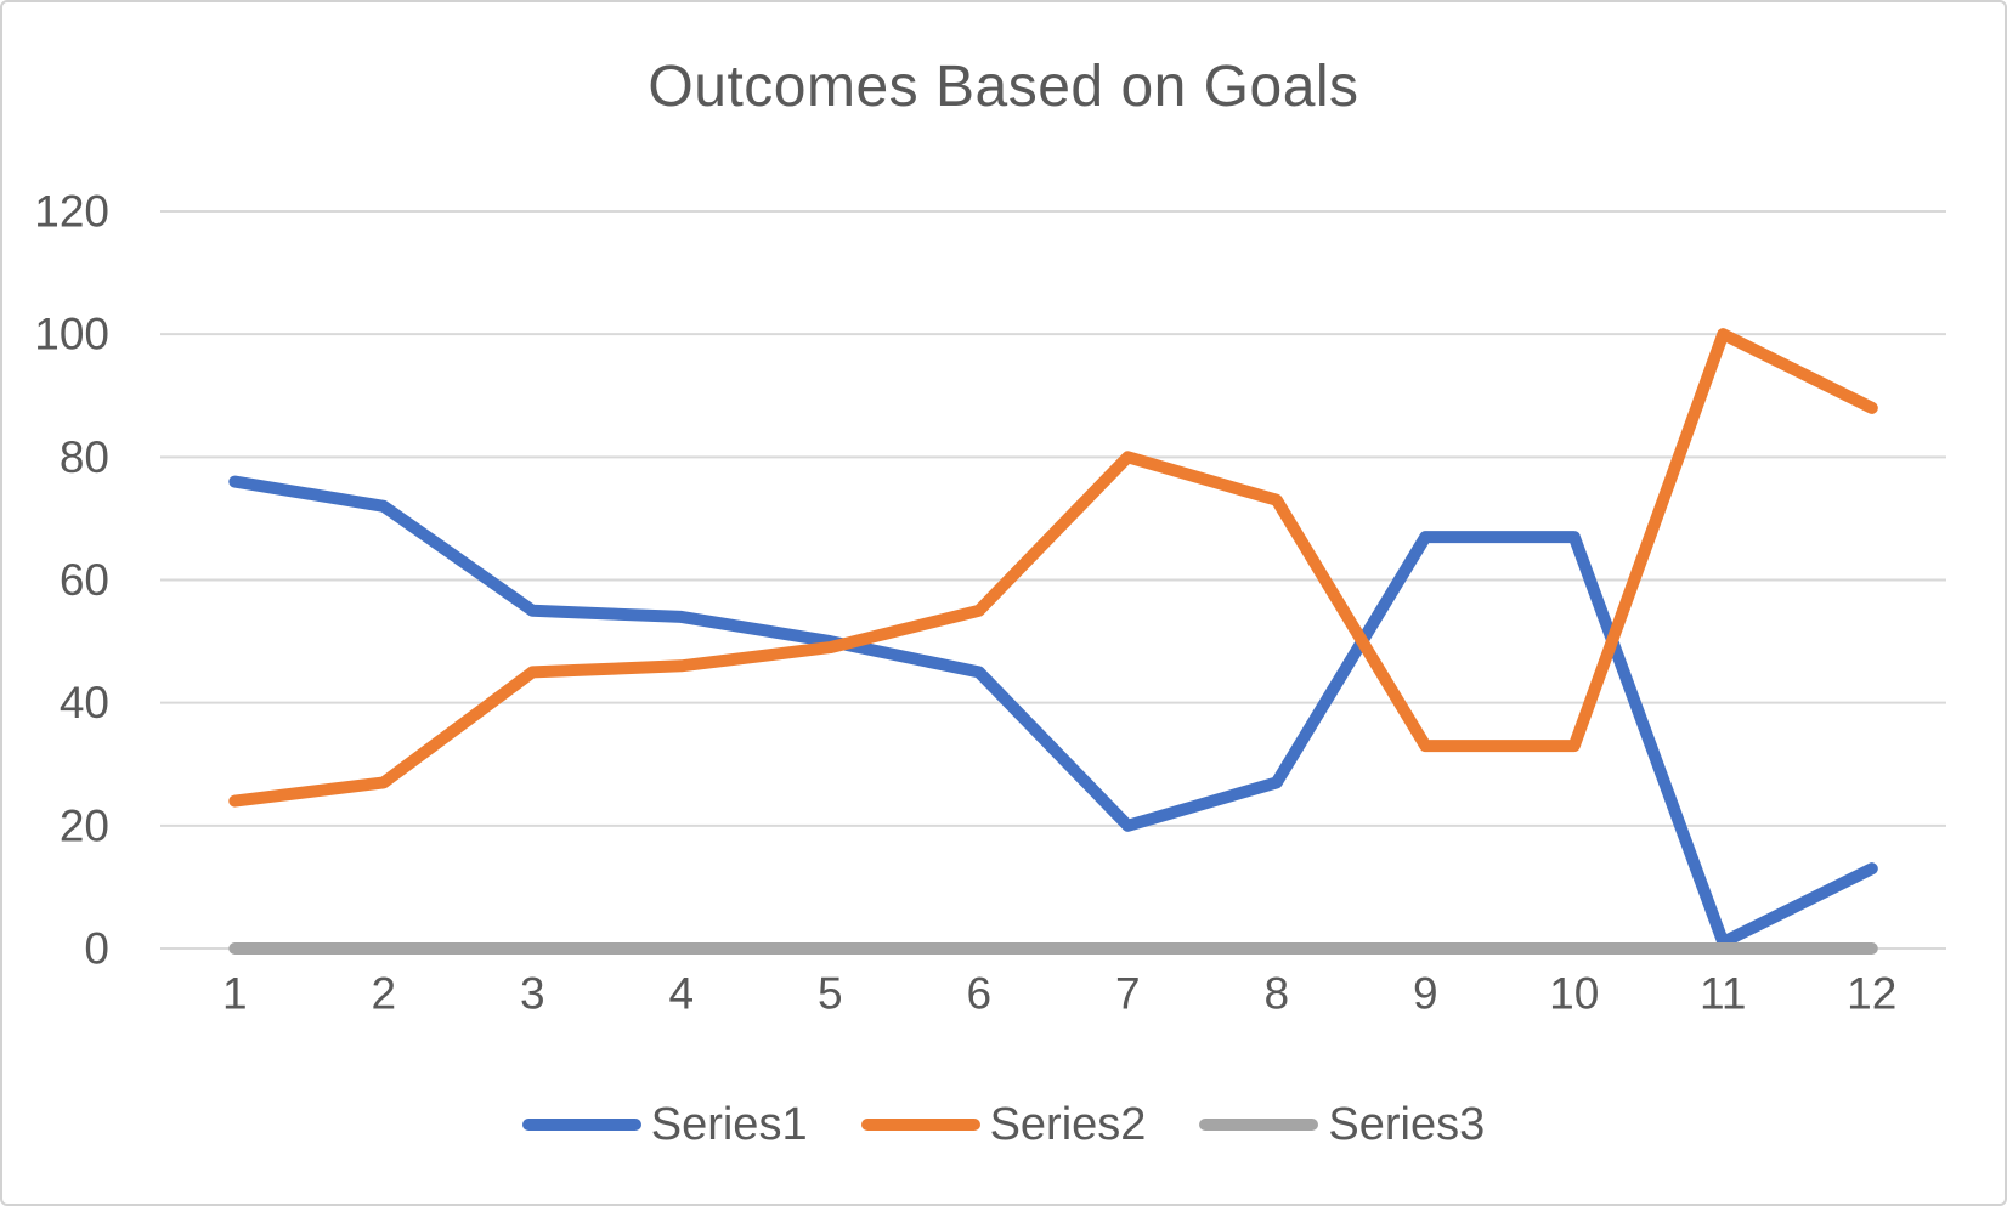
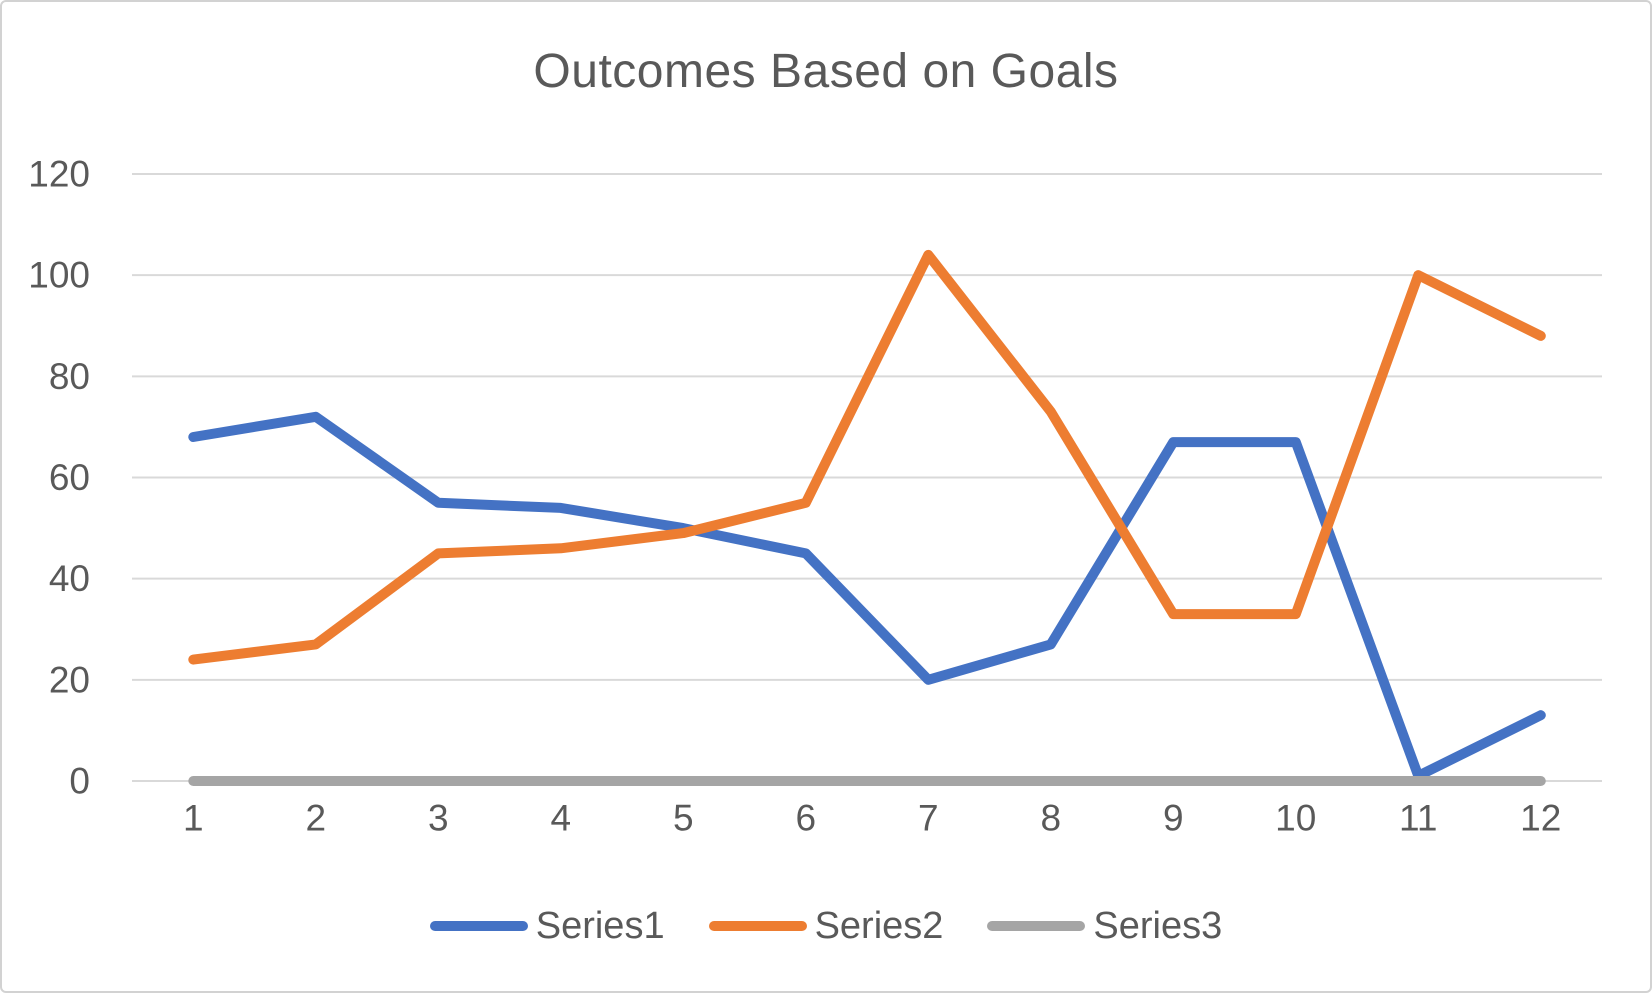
Series1/1: 76 -> 68
Series2/7: 80 -> 104
